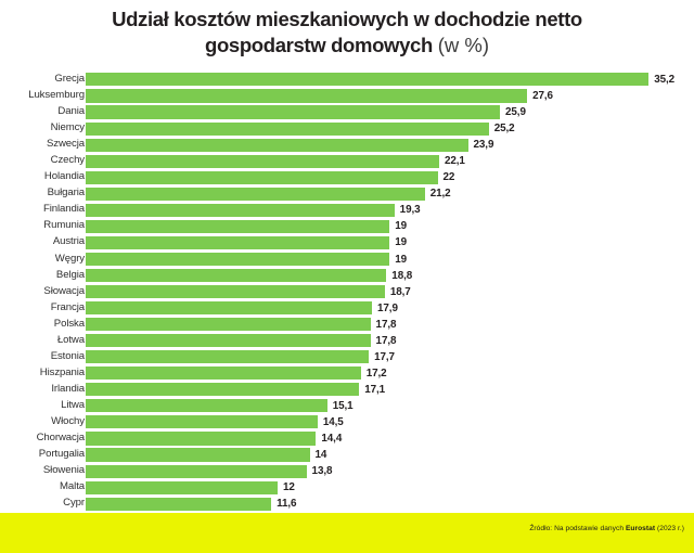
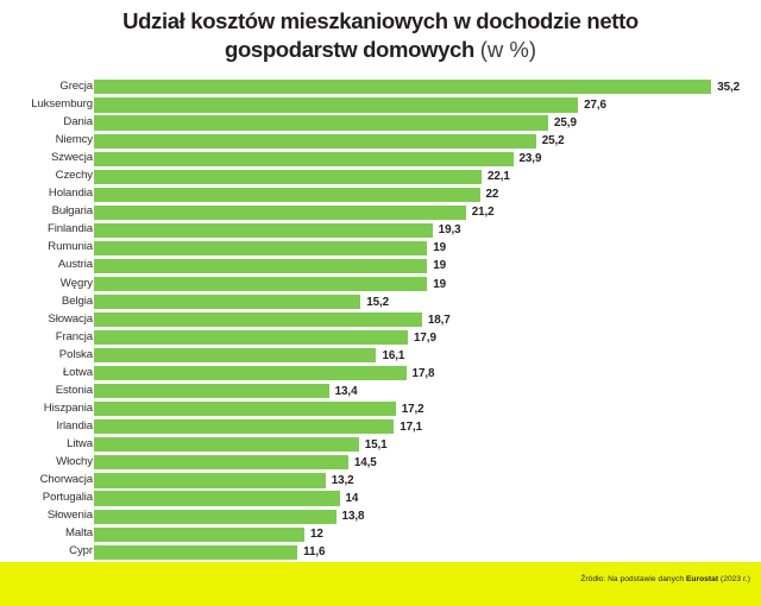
Belgia: 18,8 -> 15,2
Polska: 17,8 -> 16,1
Estonia: 17,7 -> 13,4
Chorwacja: 14,4 -> 13,2
